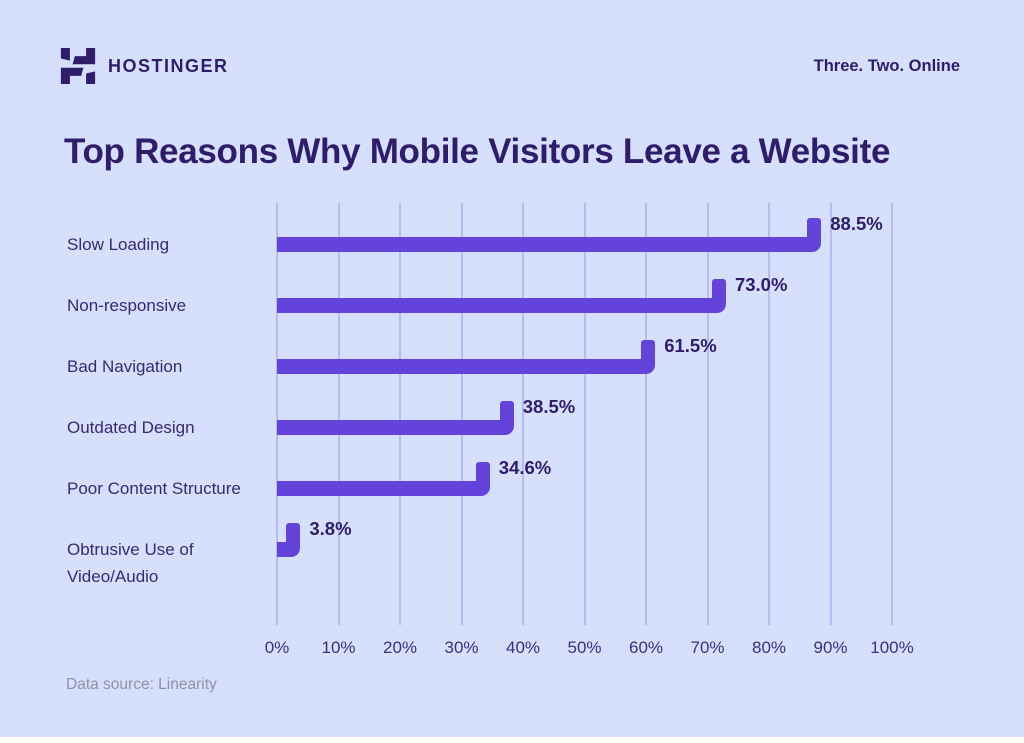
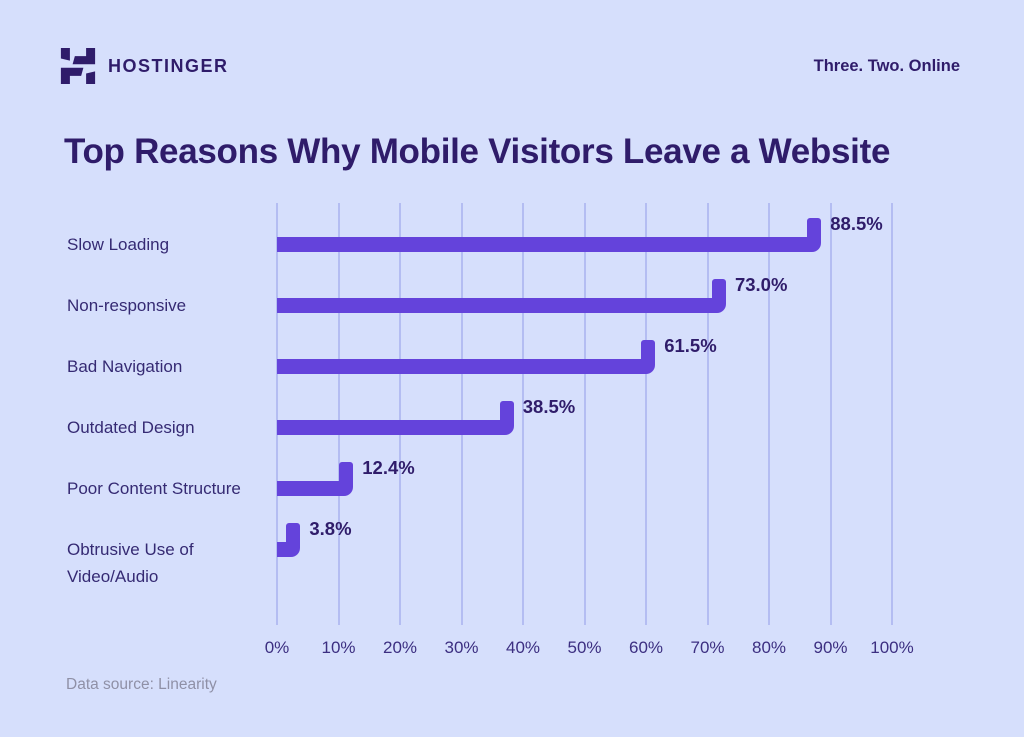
Poor Content Structure: 34.6% -> 12.4%
